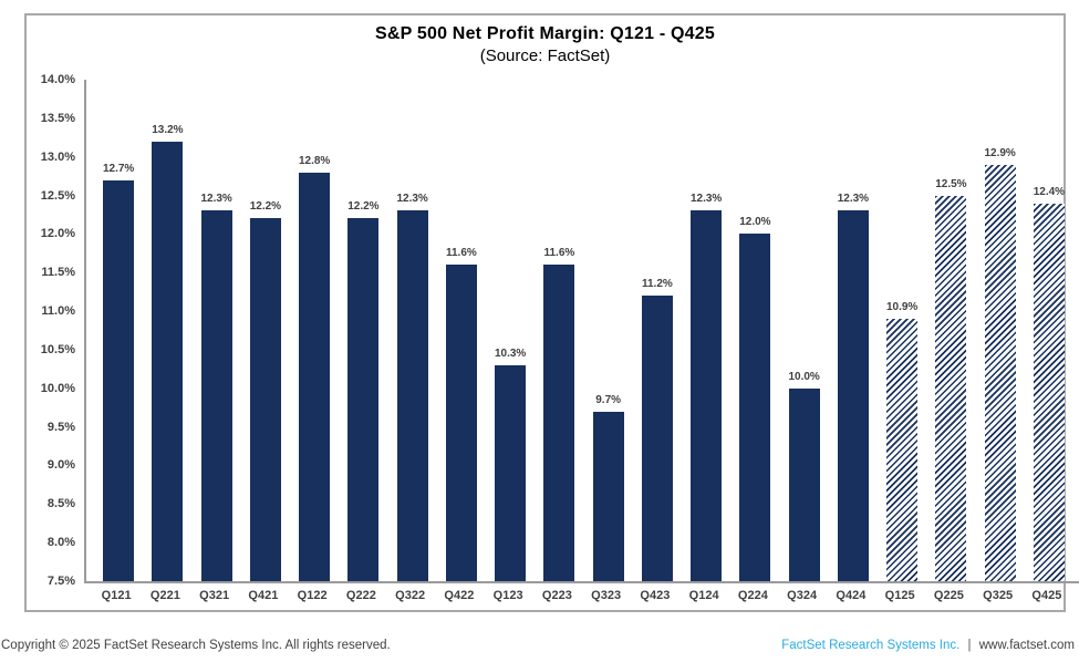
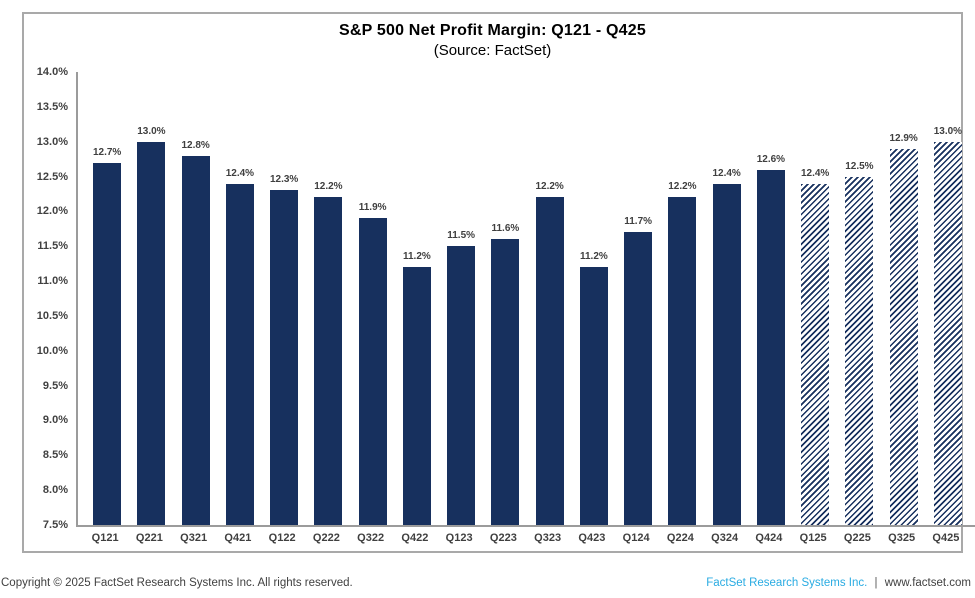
Q221: 13.2% -> 13.0%
Q321: 12.3% -> 12.8%
Q421: 12.2% -> 12.4%
Q122: 12.8% -> 12.3%
Q322: 12.3% -> 11.9%
Q422: 11.6% -> 11.2%
Q123: 10.3% -> 11.5%
Q323: 9.7% -> 12.2%
Q124: 12.3% -> 11.7%
Q224: 12.0% -> 12.2%
Q324: 10.0% -> 12.4%
Q424: 12.3% -> 12.6%
Q125: 10.9% -> 12.4%
Q425: 12.4% -> 13.0%
